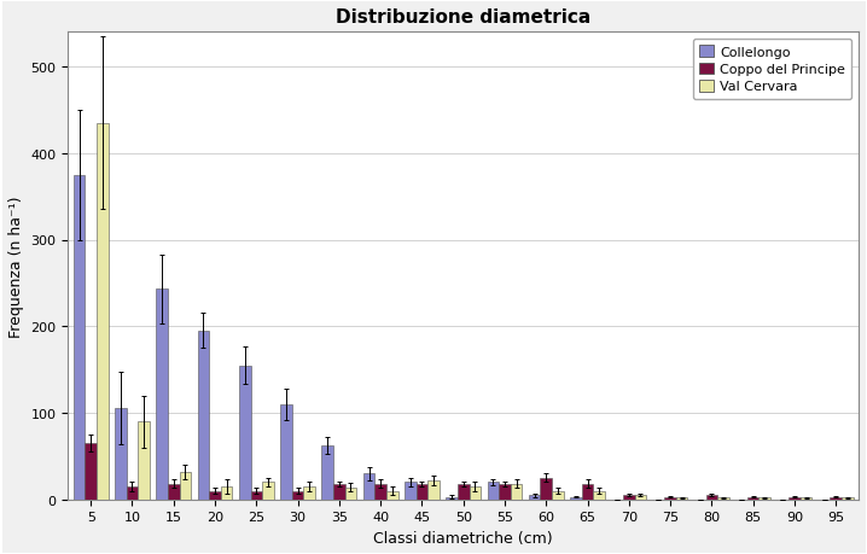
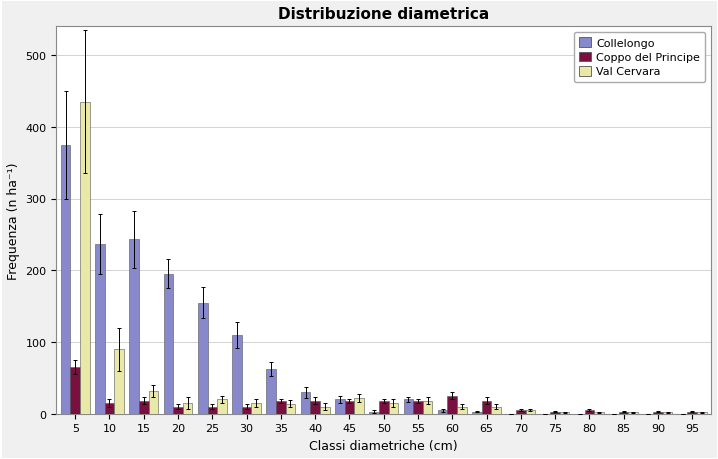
Collelongo/10: 106 -> 237
